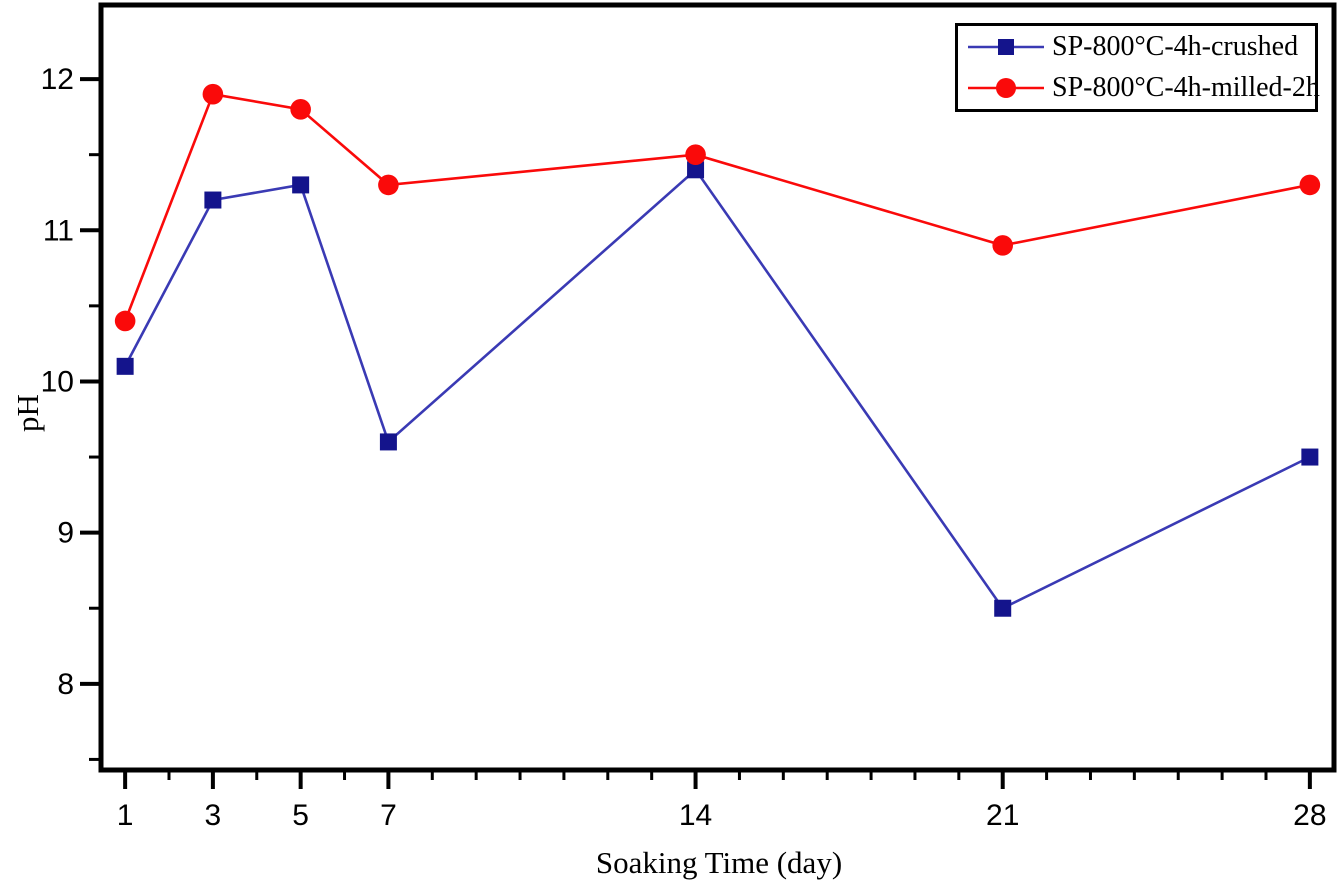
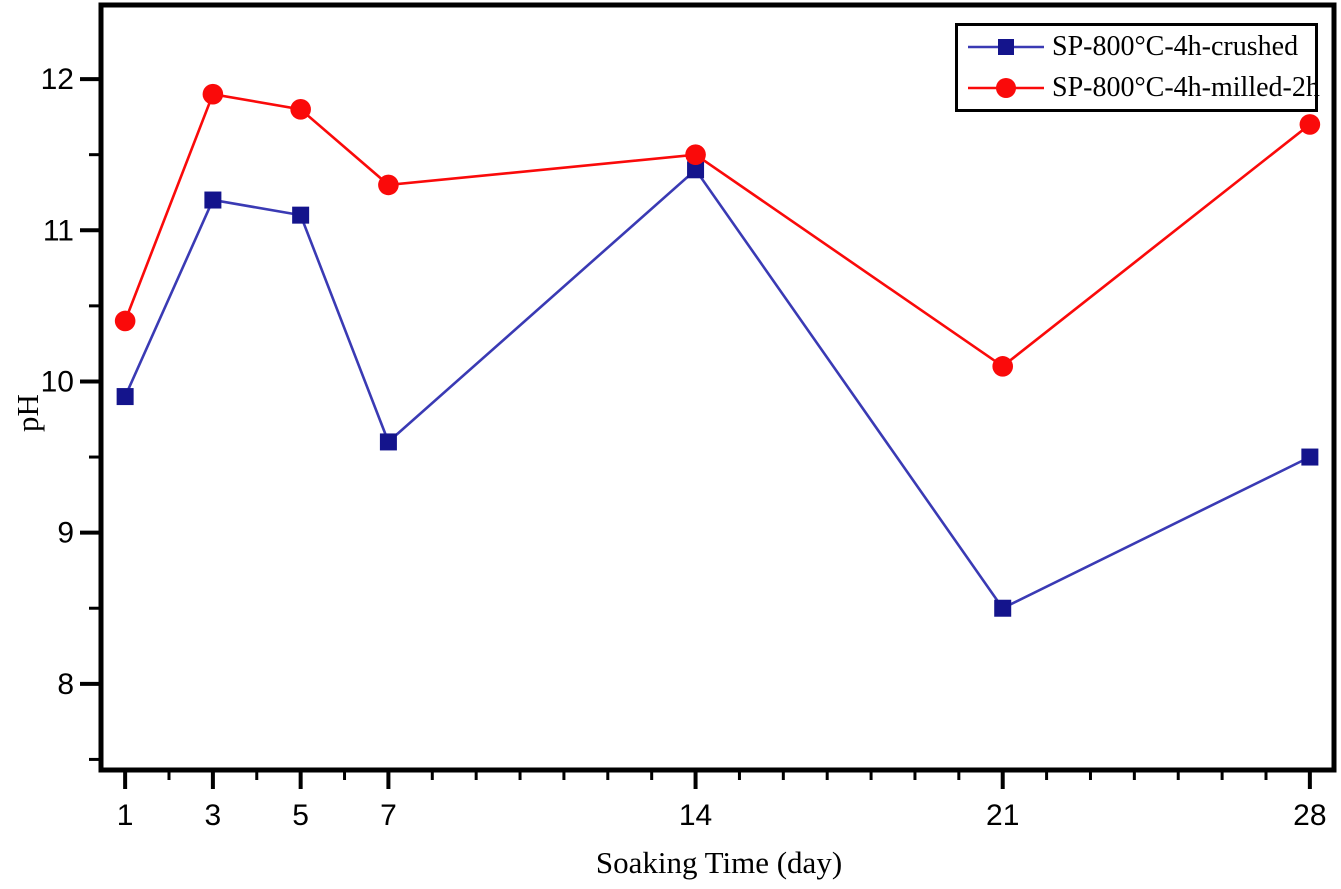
SP-800°C-4h-crushed/1: 10.1 -> 9.9
SP-800°C-4h-crushed/5: 11.3 -> 11.1
SP-800°C-4h-milled-2h/21: 10.9 -> 10.1
SP-800°C-4h-milled-2h/28: 11.3 -> 11.7
